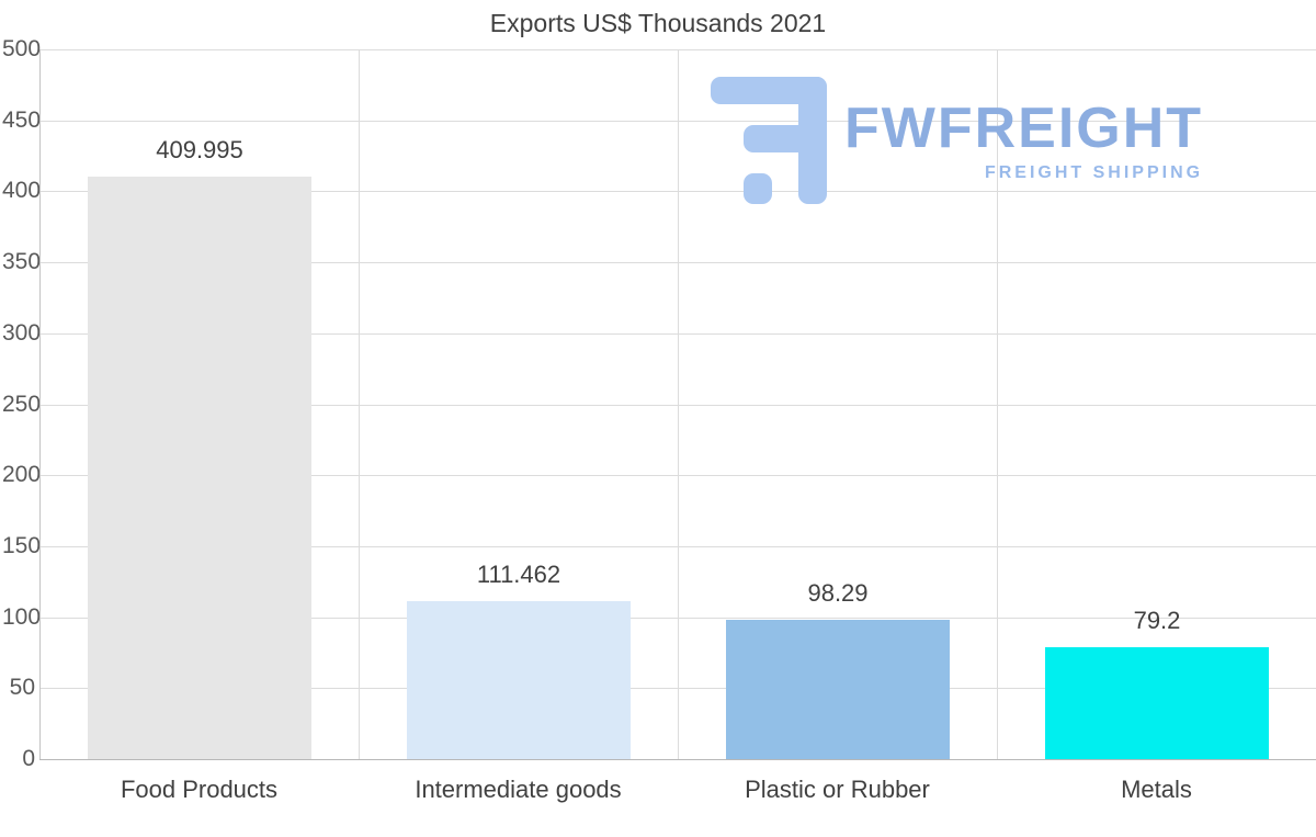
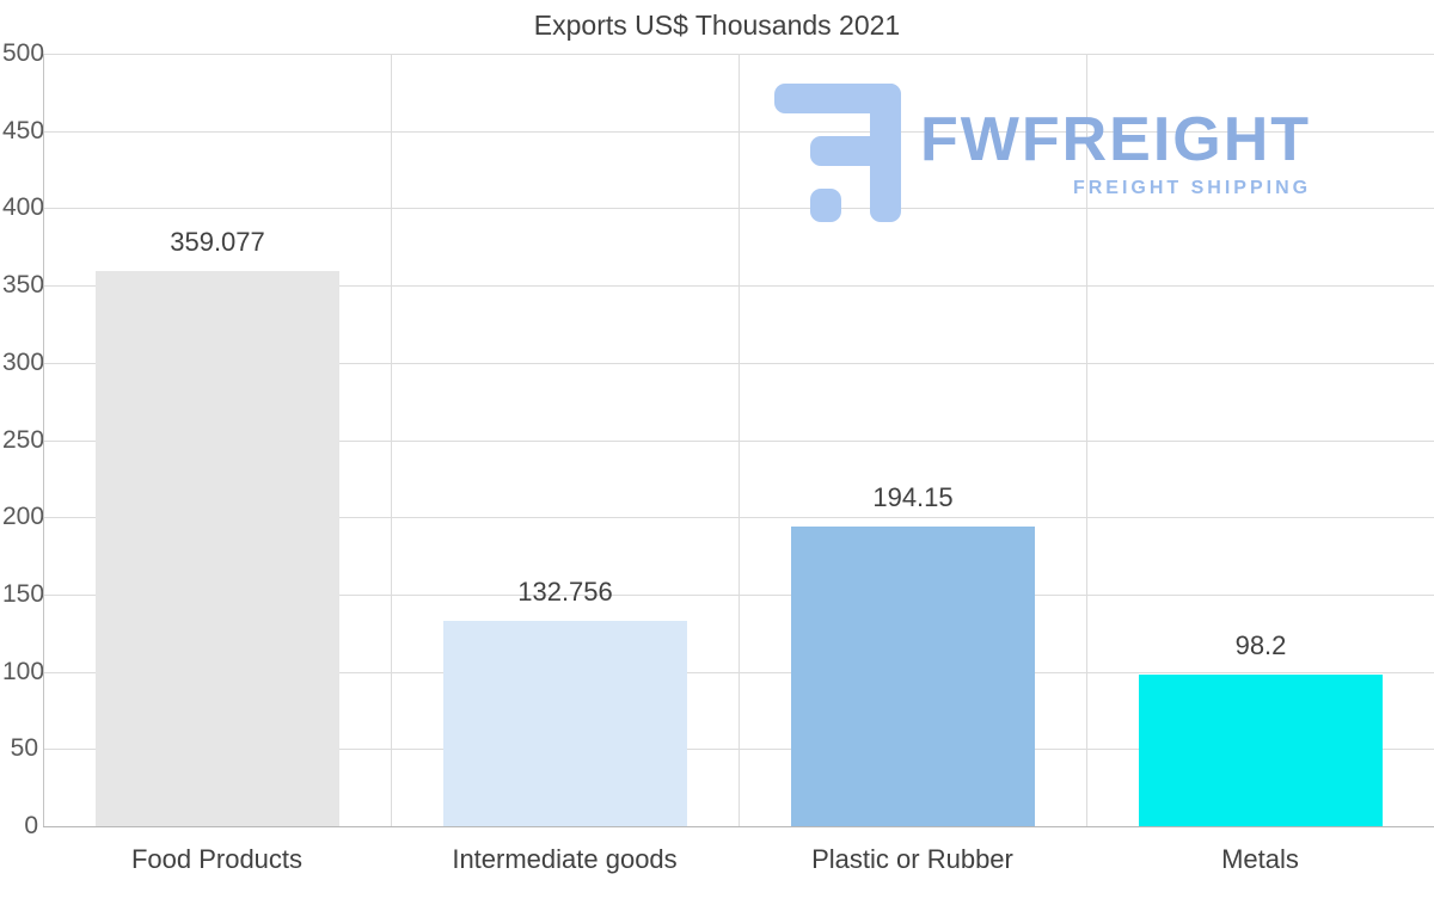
Food Products: 409.995 -> 359.077
Intermediate goods: 111.462 -> 132.756
Plastic or Rubber: 98.29 -> 194.15
Metals: 79.2 -> 98.2
